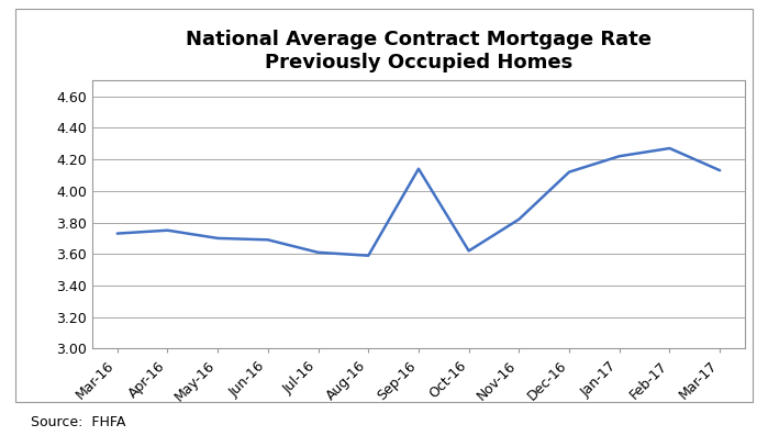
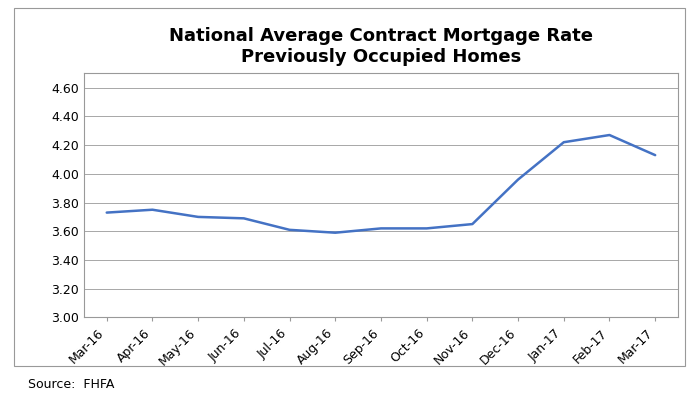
Sep-16: 4.14 -> 3.62
Nov-16: 3.82 -> 3.65
Dec-16: 4.12 -> 3.96
